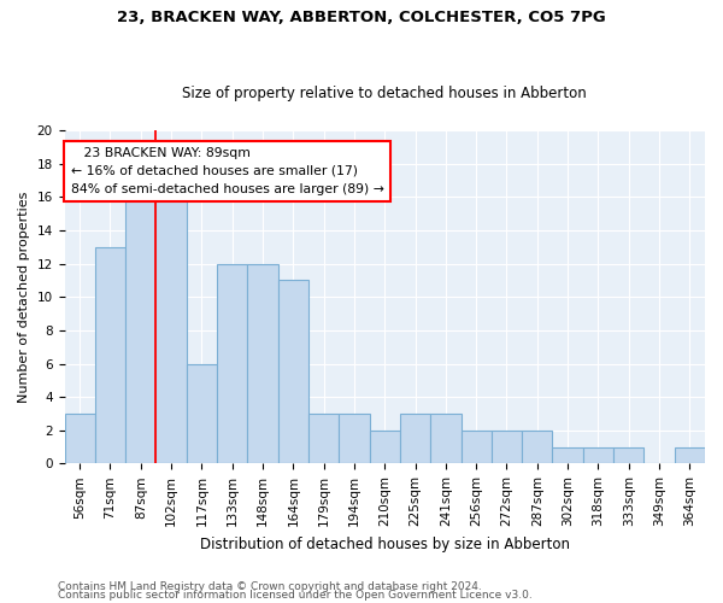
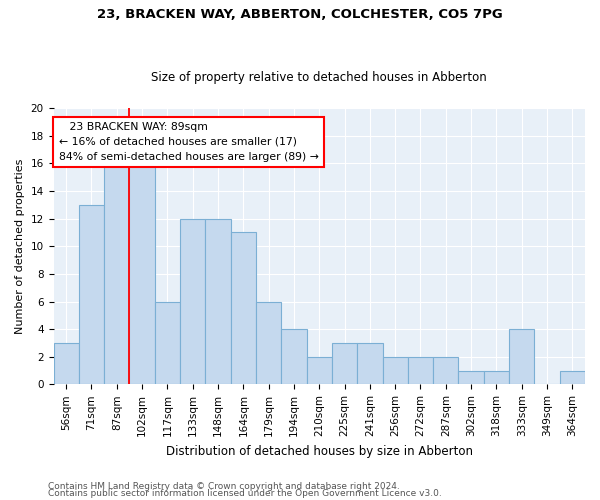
179sqm: 3 -> 6
194sqm: 3 -> 4
333sqm: 1 -> 4
